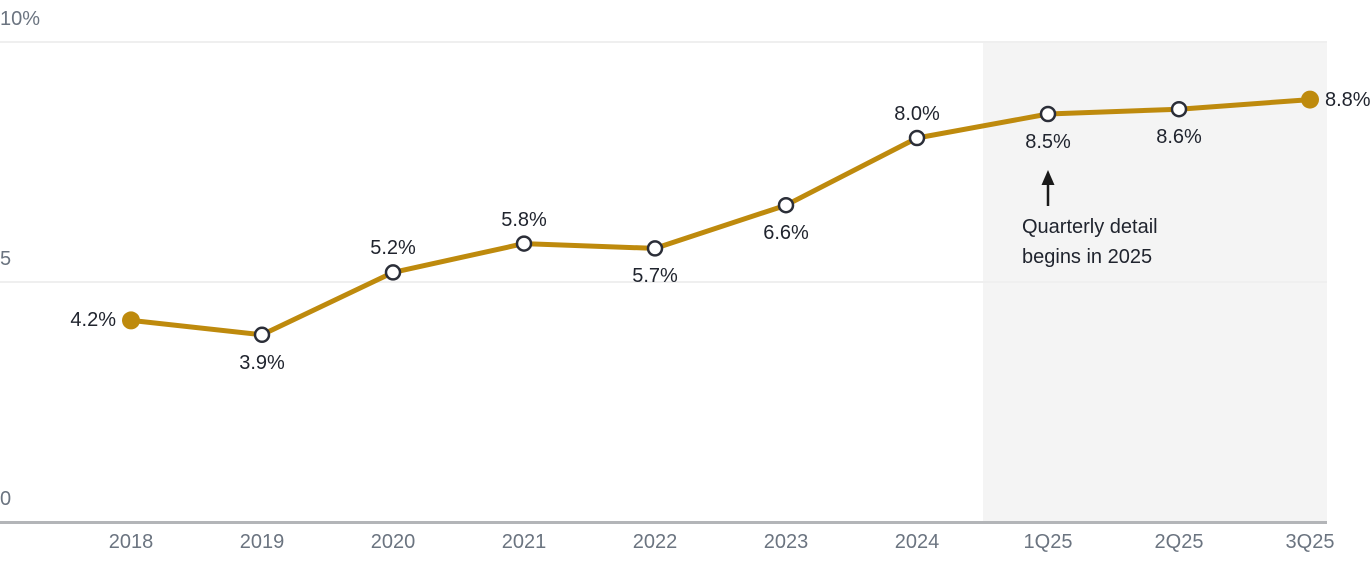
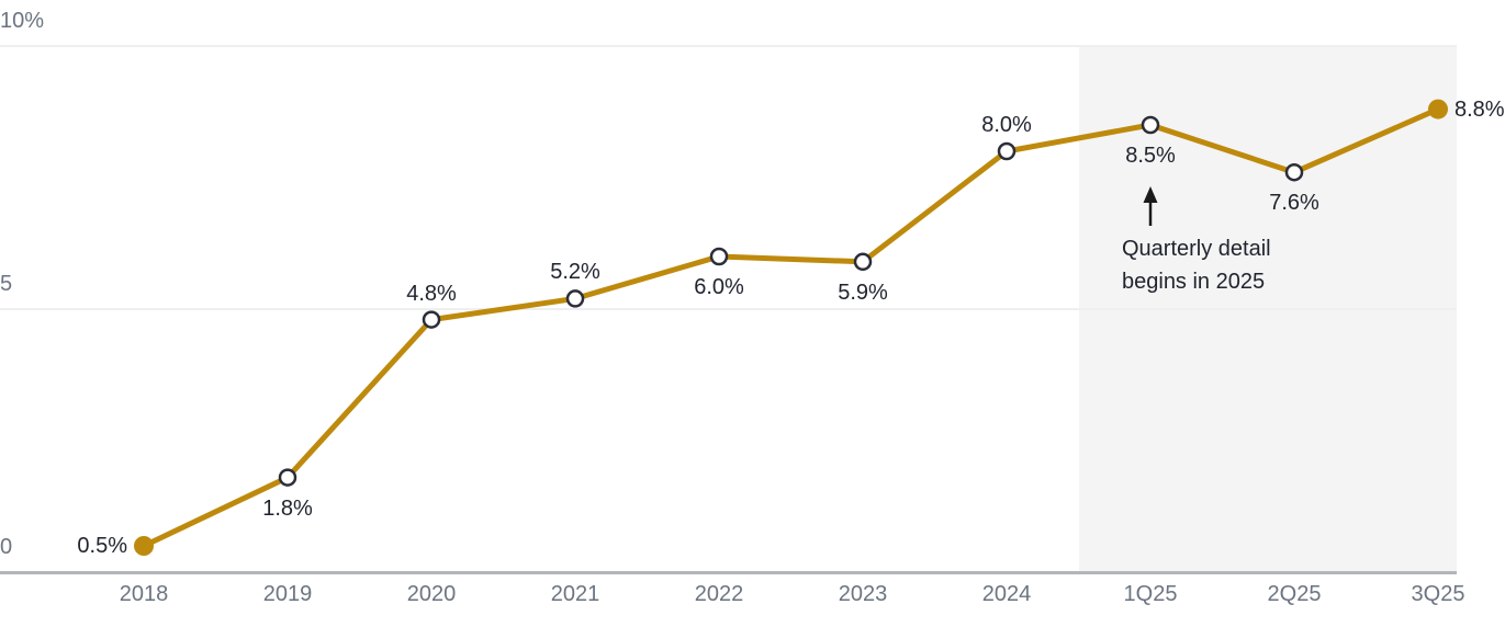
2018: 4.2% -> 0.5%
2019: 3.9% -> 1.8%
2020: 5.2% -> 4.8%
2021: 5.8% -> 5.2%
2022: 5.7% -> 6.0%
2023: 6.6% -> 5.9%
2Q25: 8.6% -> 7.6%
